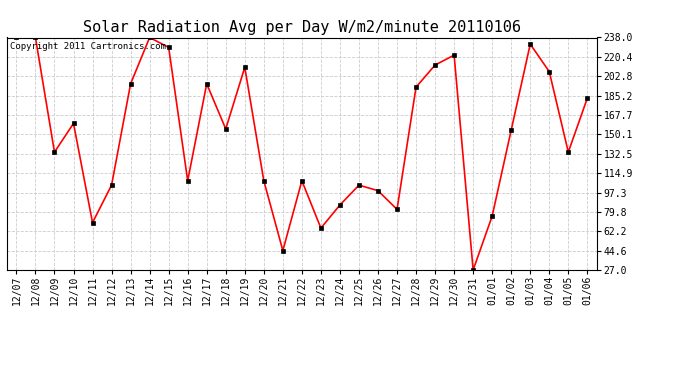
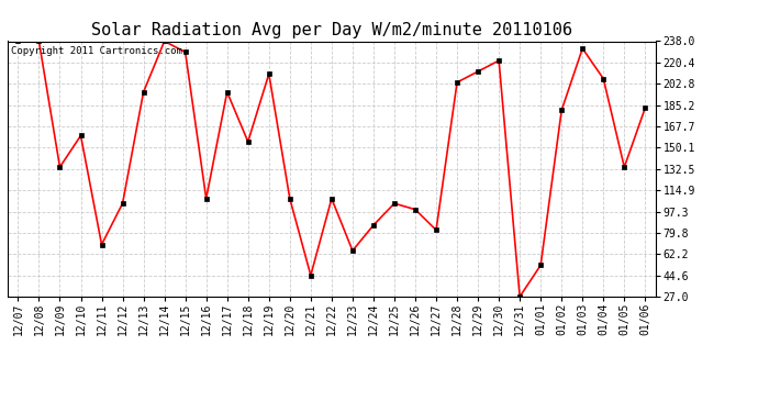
12/28: 193 -> 204
01/01: 76 -> 53
01/02: 154 -> 181
